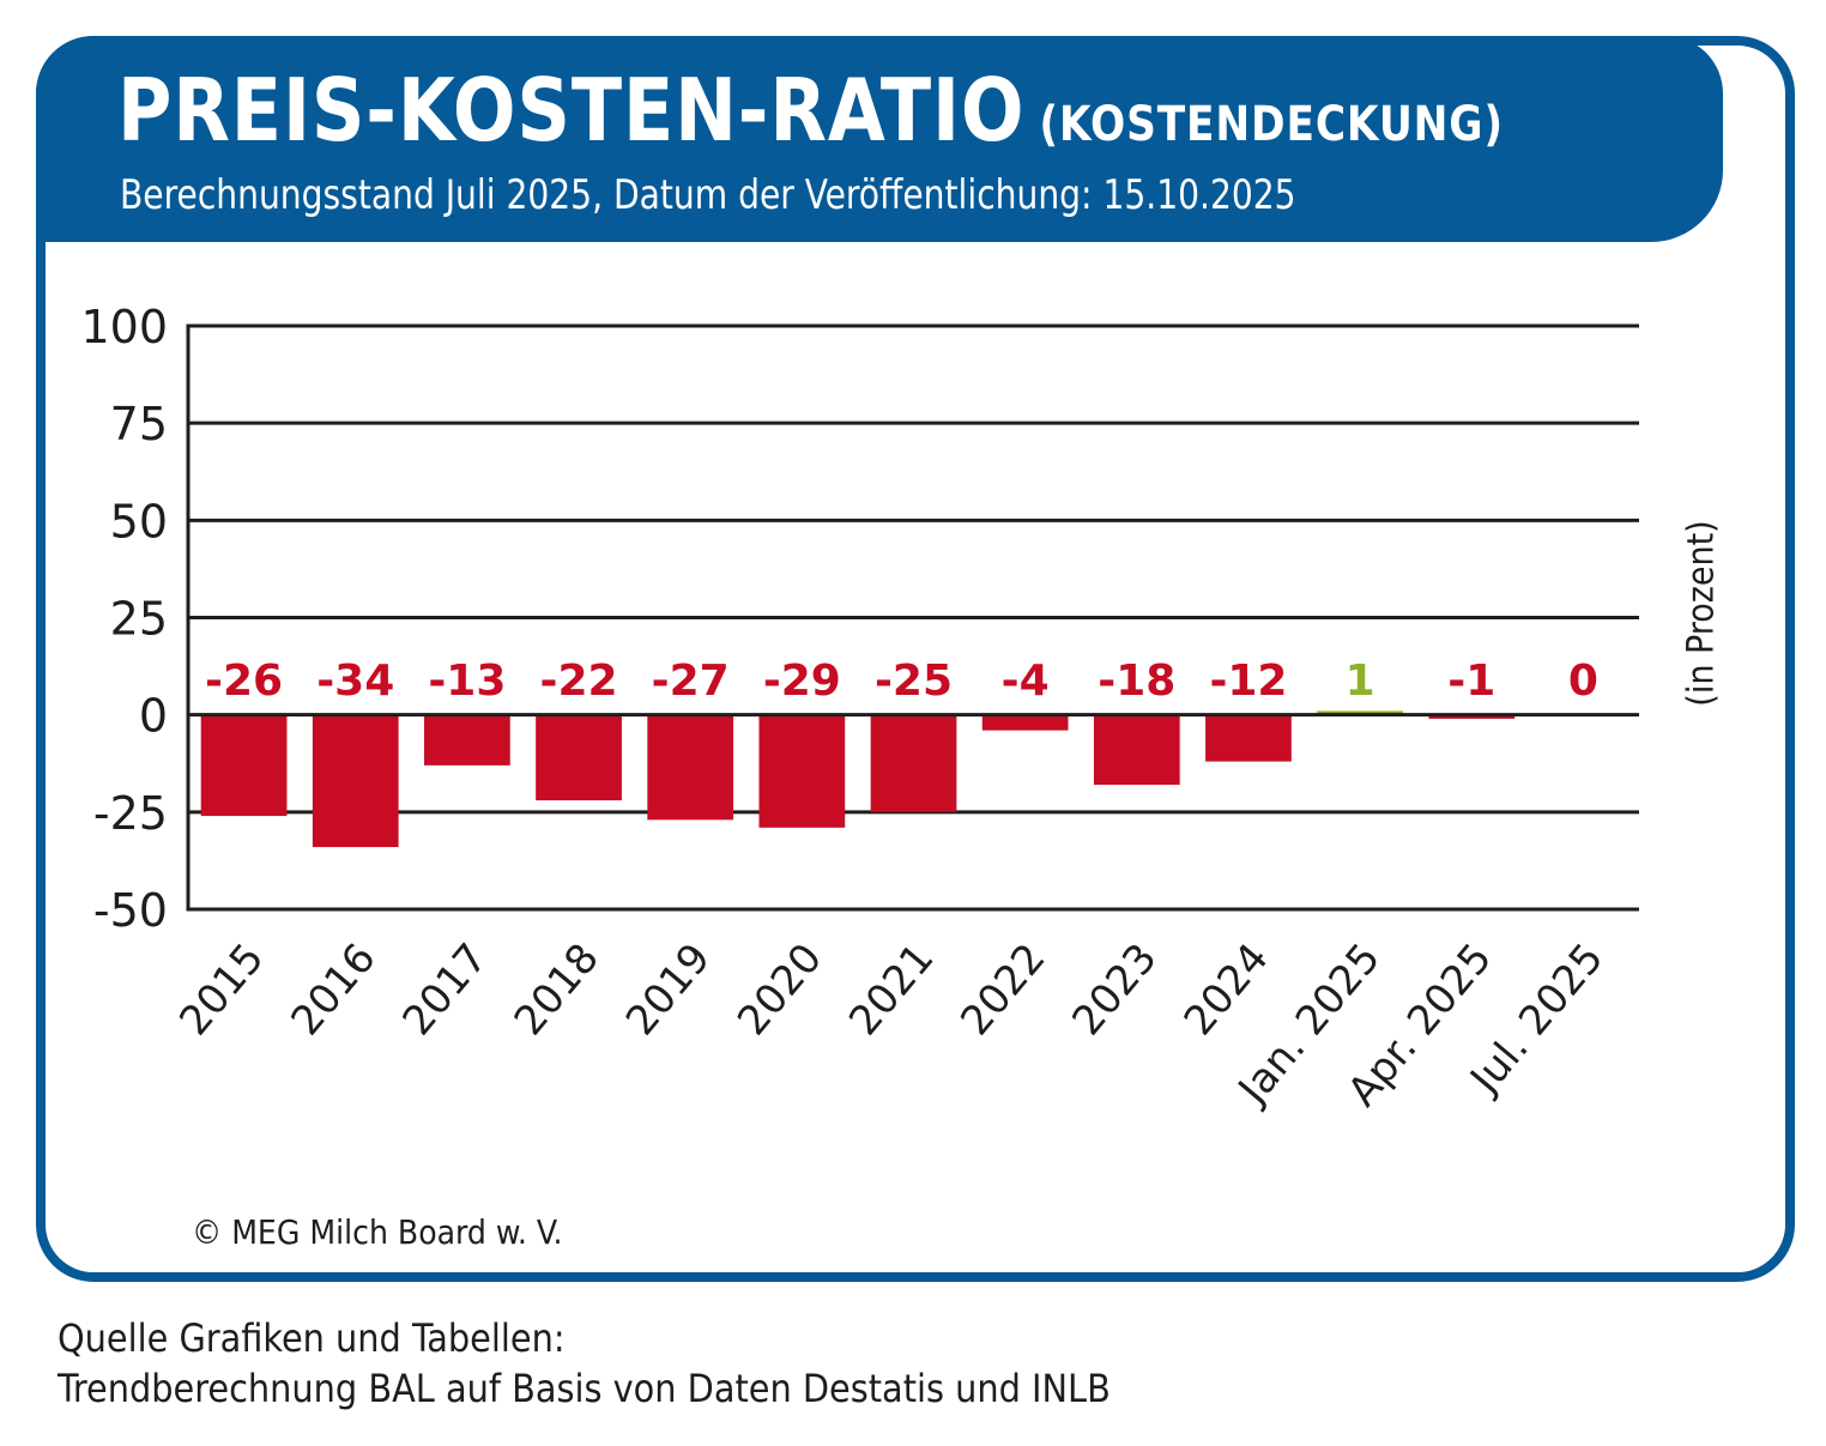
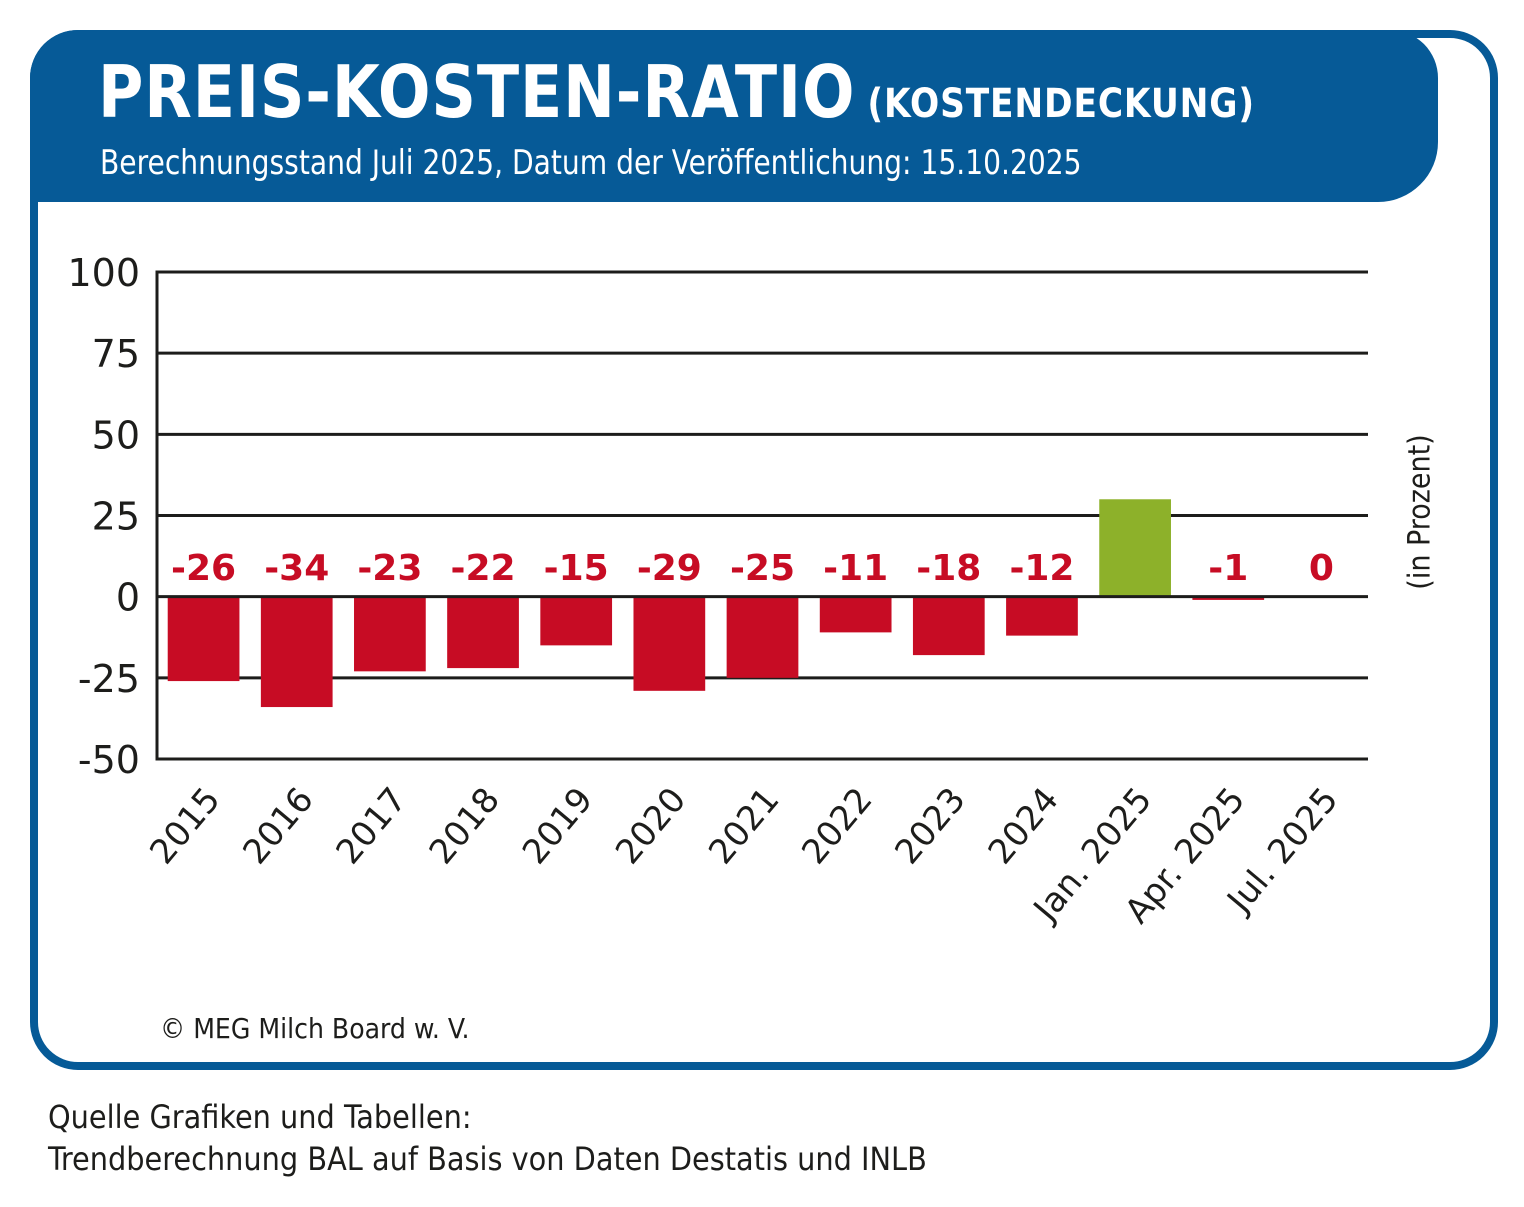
2017: -13 -> -23
2019: -27 -> -15
2022: -4 -> -11
Jan. 2025: 1 -> 30
